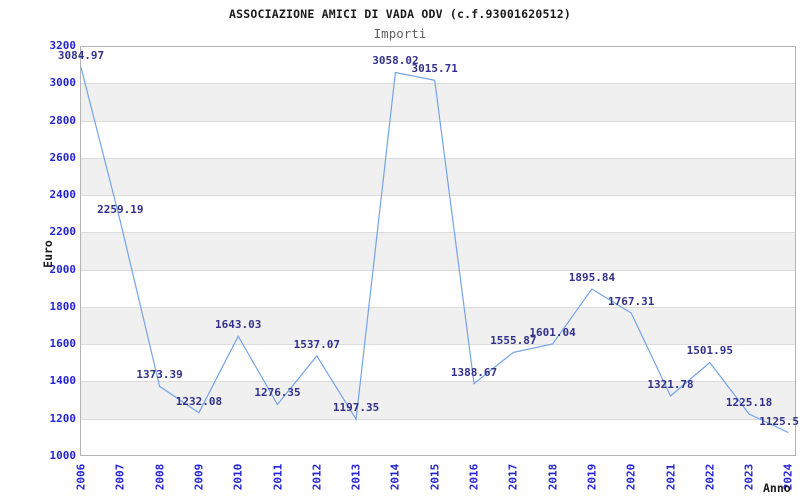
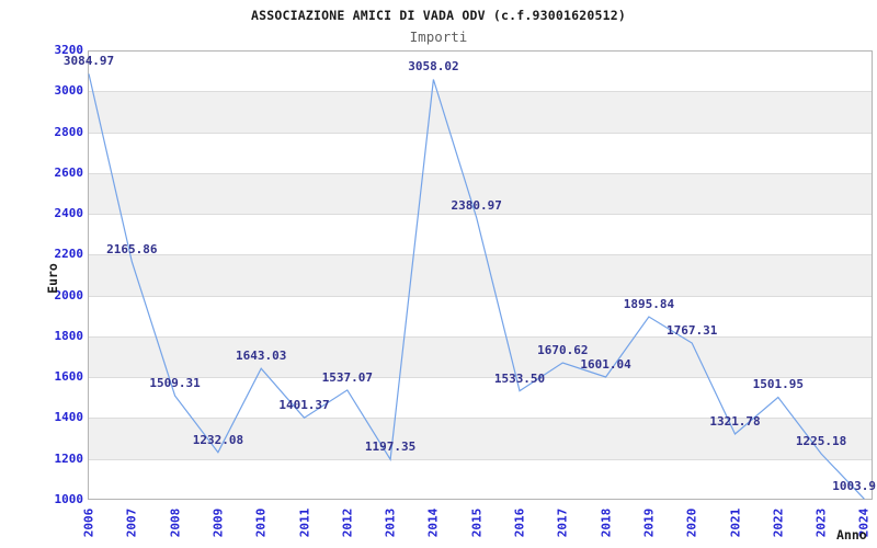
2007: 2259.19 -> 2165.86
2008: 1373.39 -> 1509.31
2011: 1276.35 -> 1401.37
2015: 3015.71 -> 2380.97
2016: 1388.67 -> 1533.50
2017: 1555.87 -> 1670.62
2024: 1125.5 -> 1003.9
